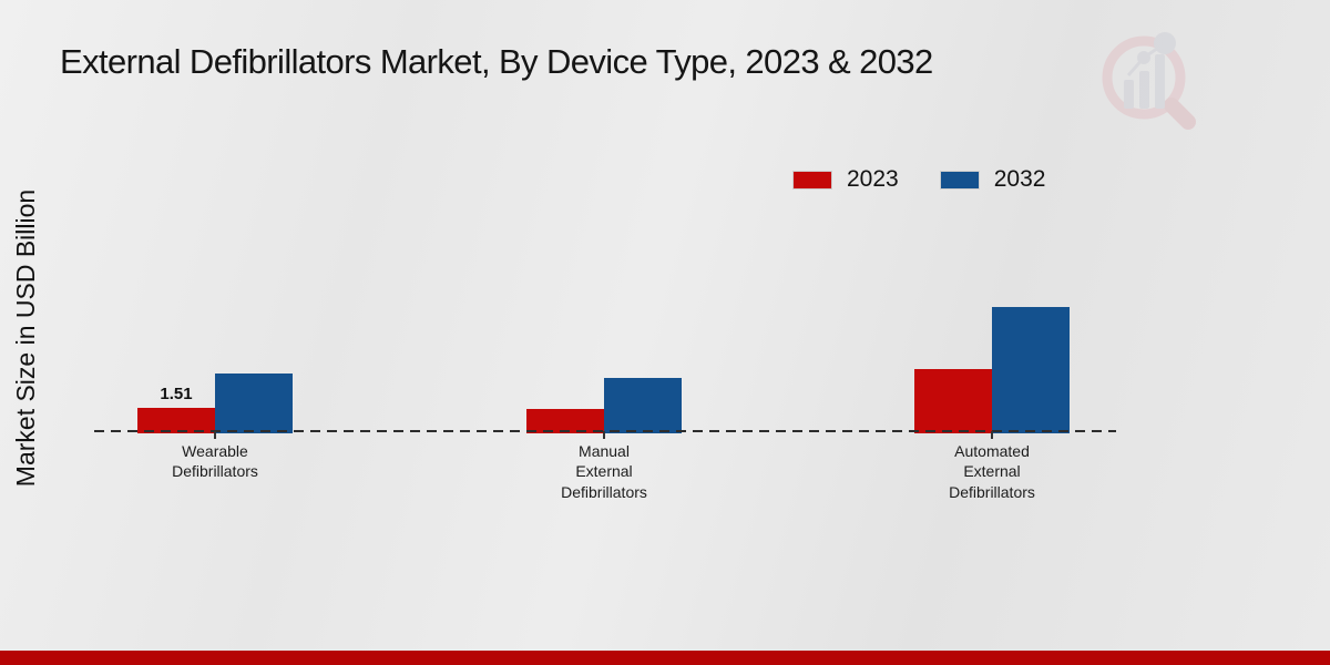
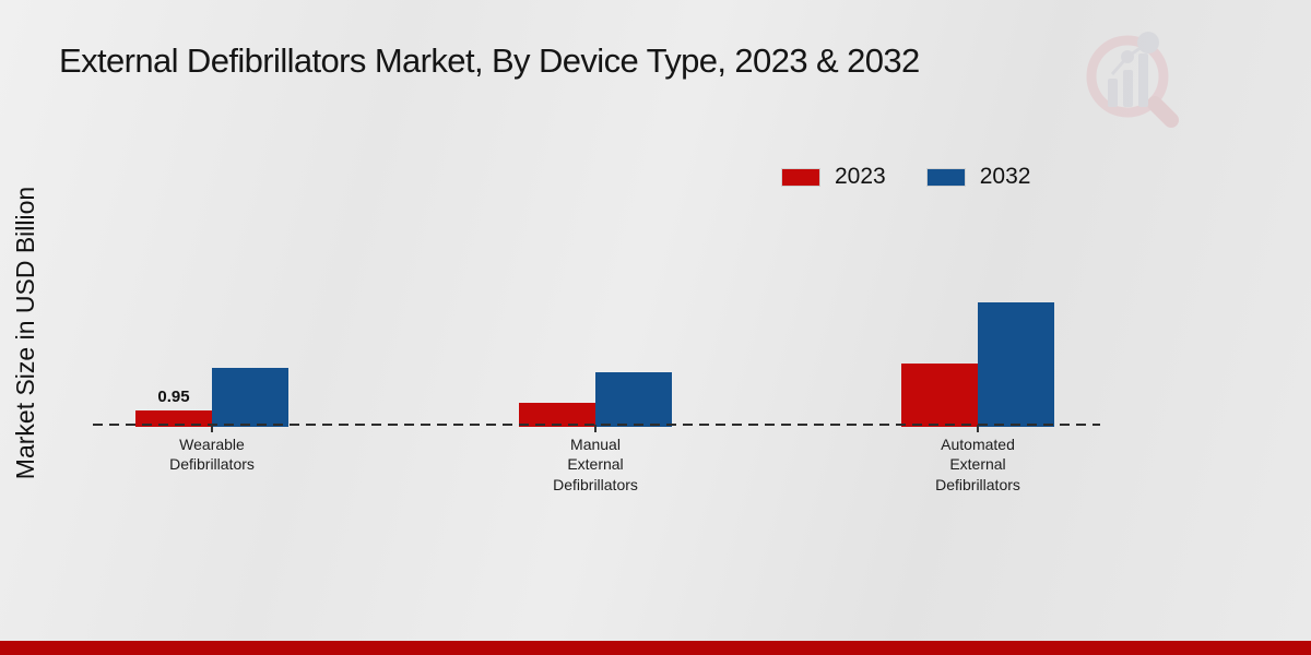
2023/Wearable Defibrillators: 1.51 -> 0.95
